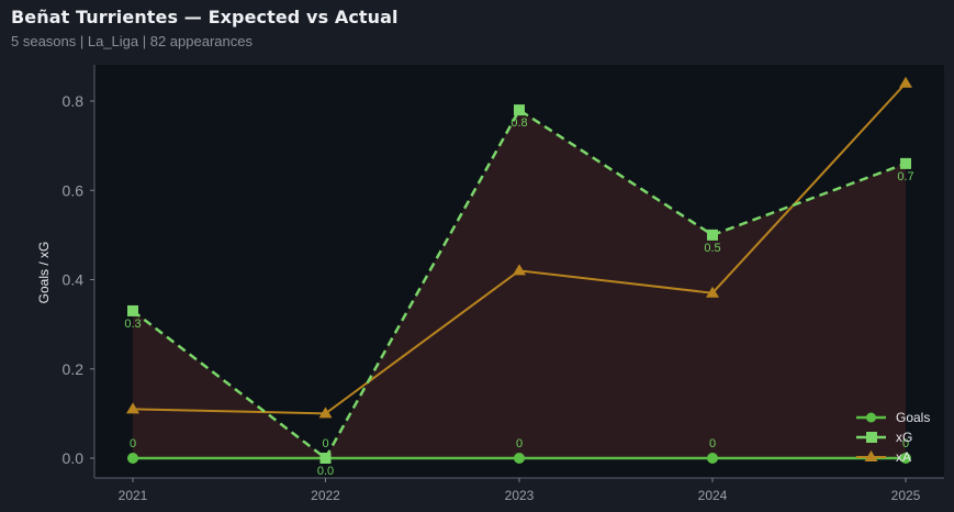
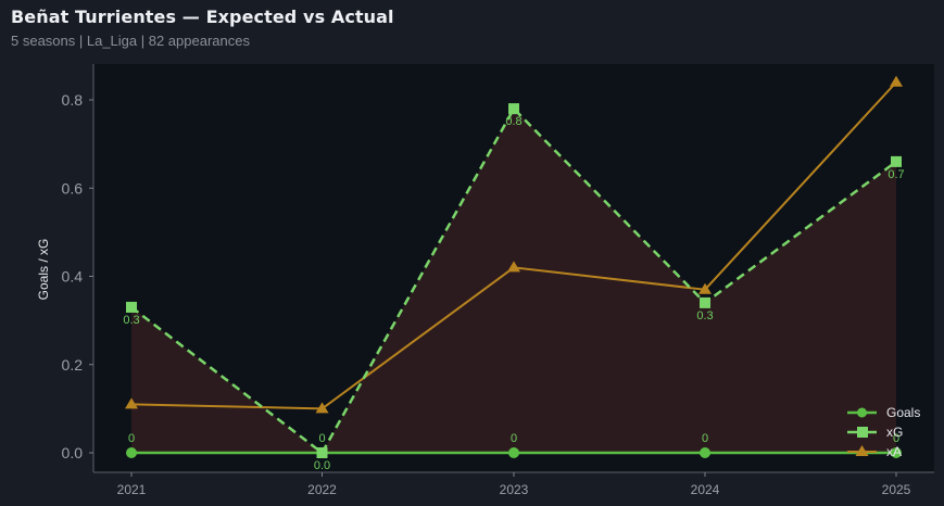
xG/2024: 0.5 -> 0.3
